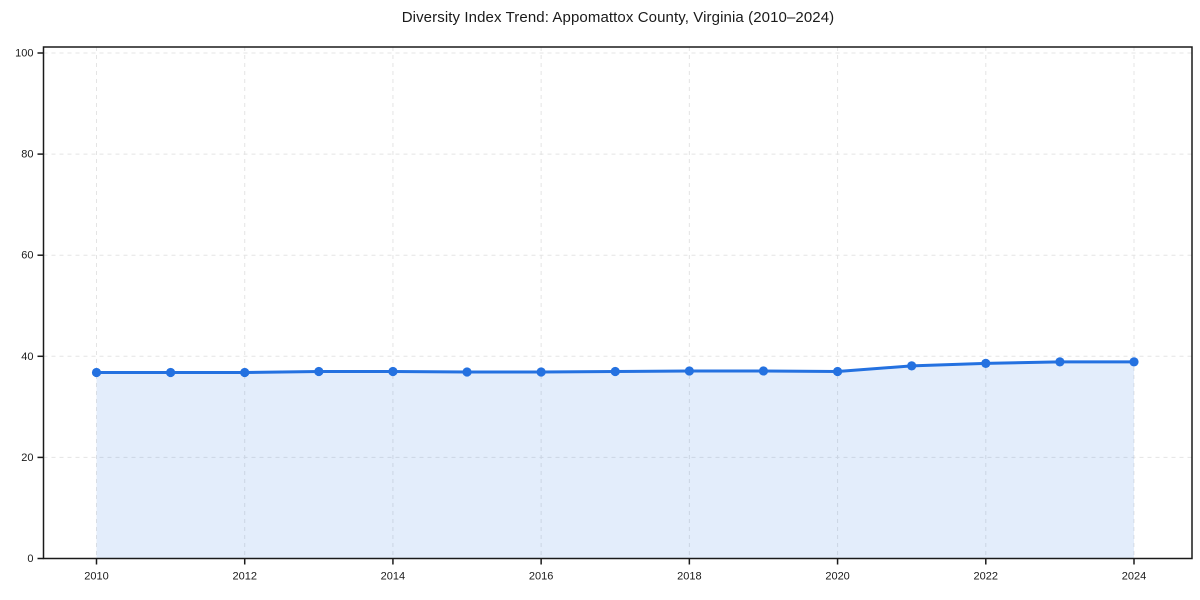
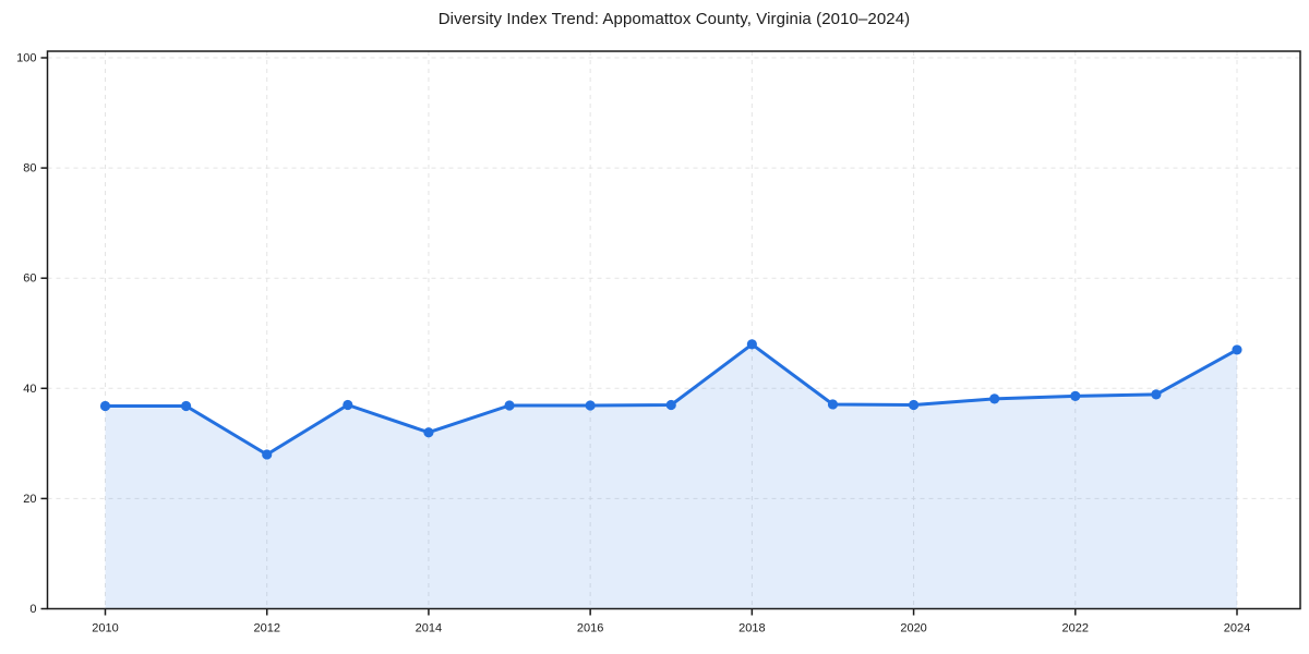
2012: 37 -> 28
2014: 37 -> 32
2018: 37 -> 48
2024: 39 -> 47
